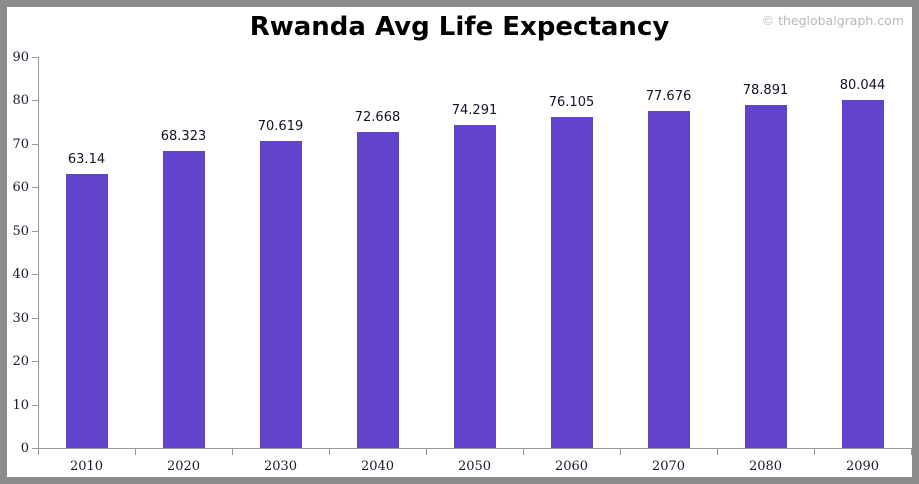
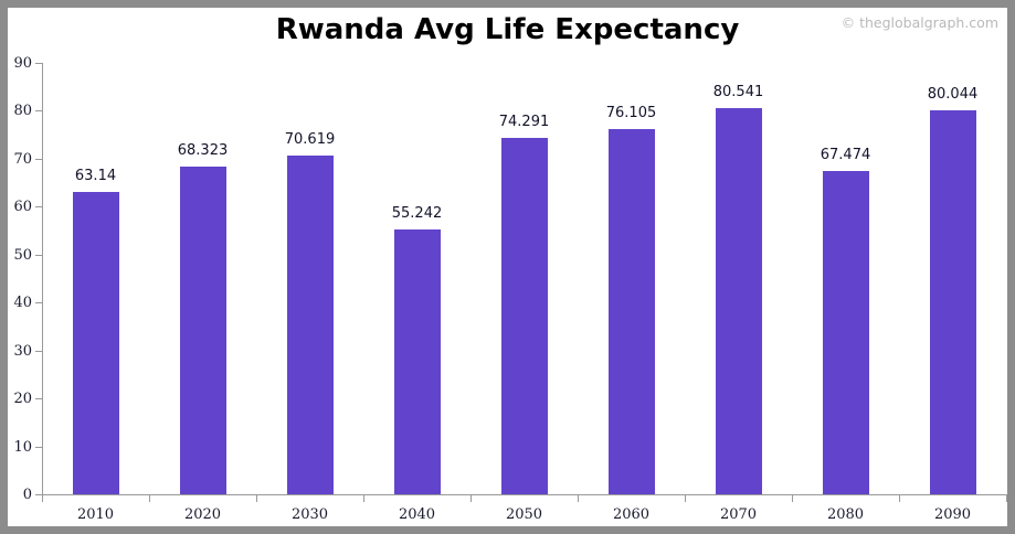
2040: 72.668 -> 55.242
2070: 77.676 -> 80.541
2080: 78.891 -> 67.474
